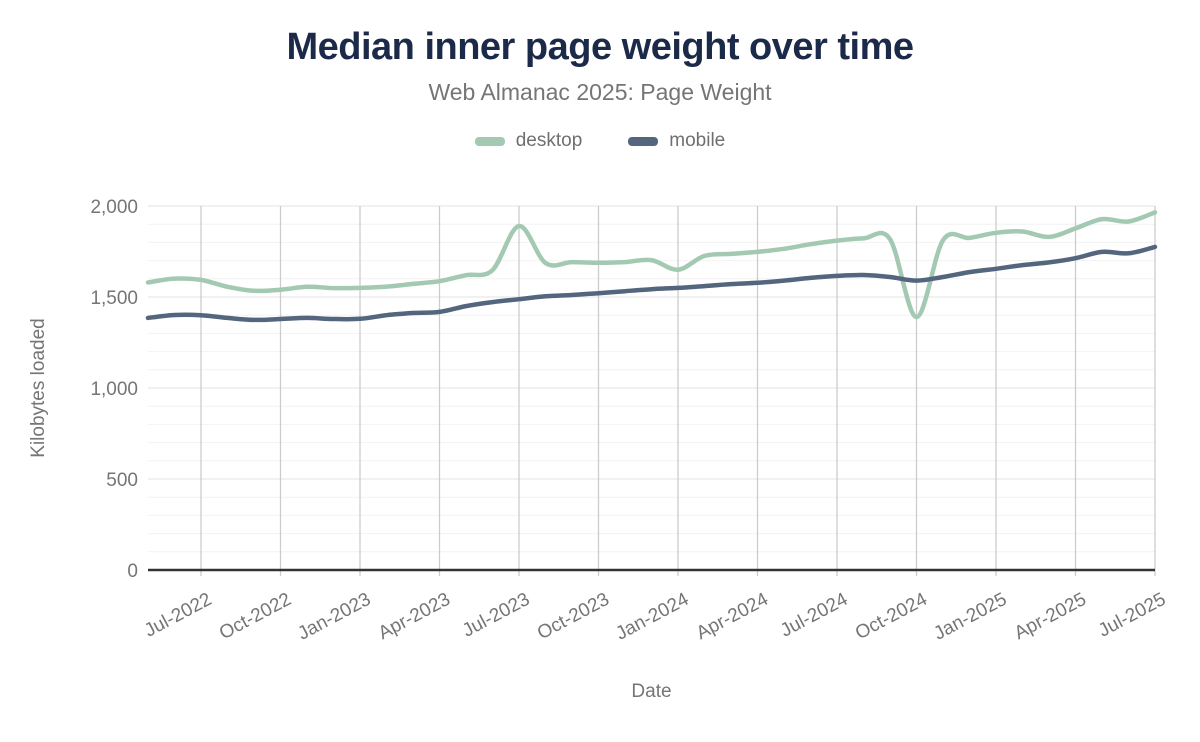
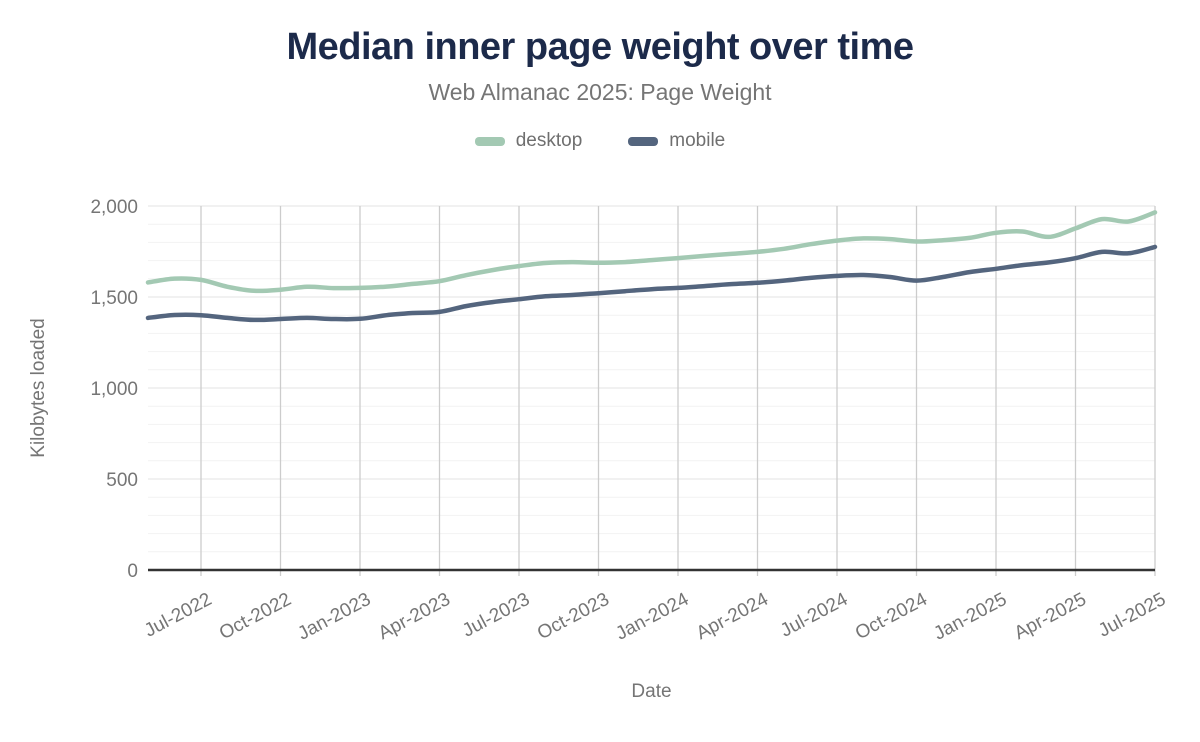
desktop/Jul-2023: 1890 -> 1670
desktop/Jan-2024: 1650 -> 1710
desktop/Oct-2024: 1390 -> 1800
